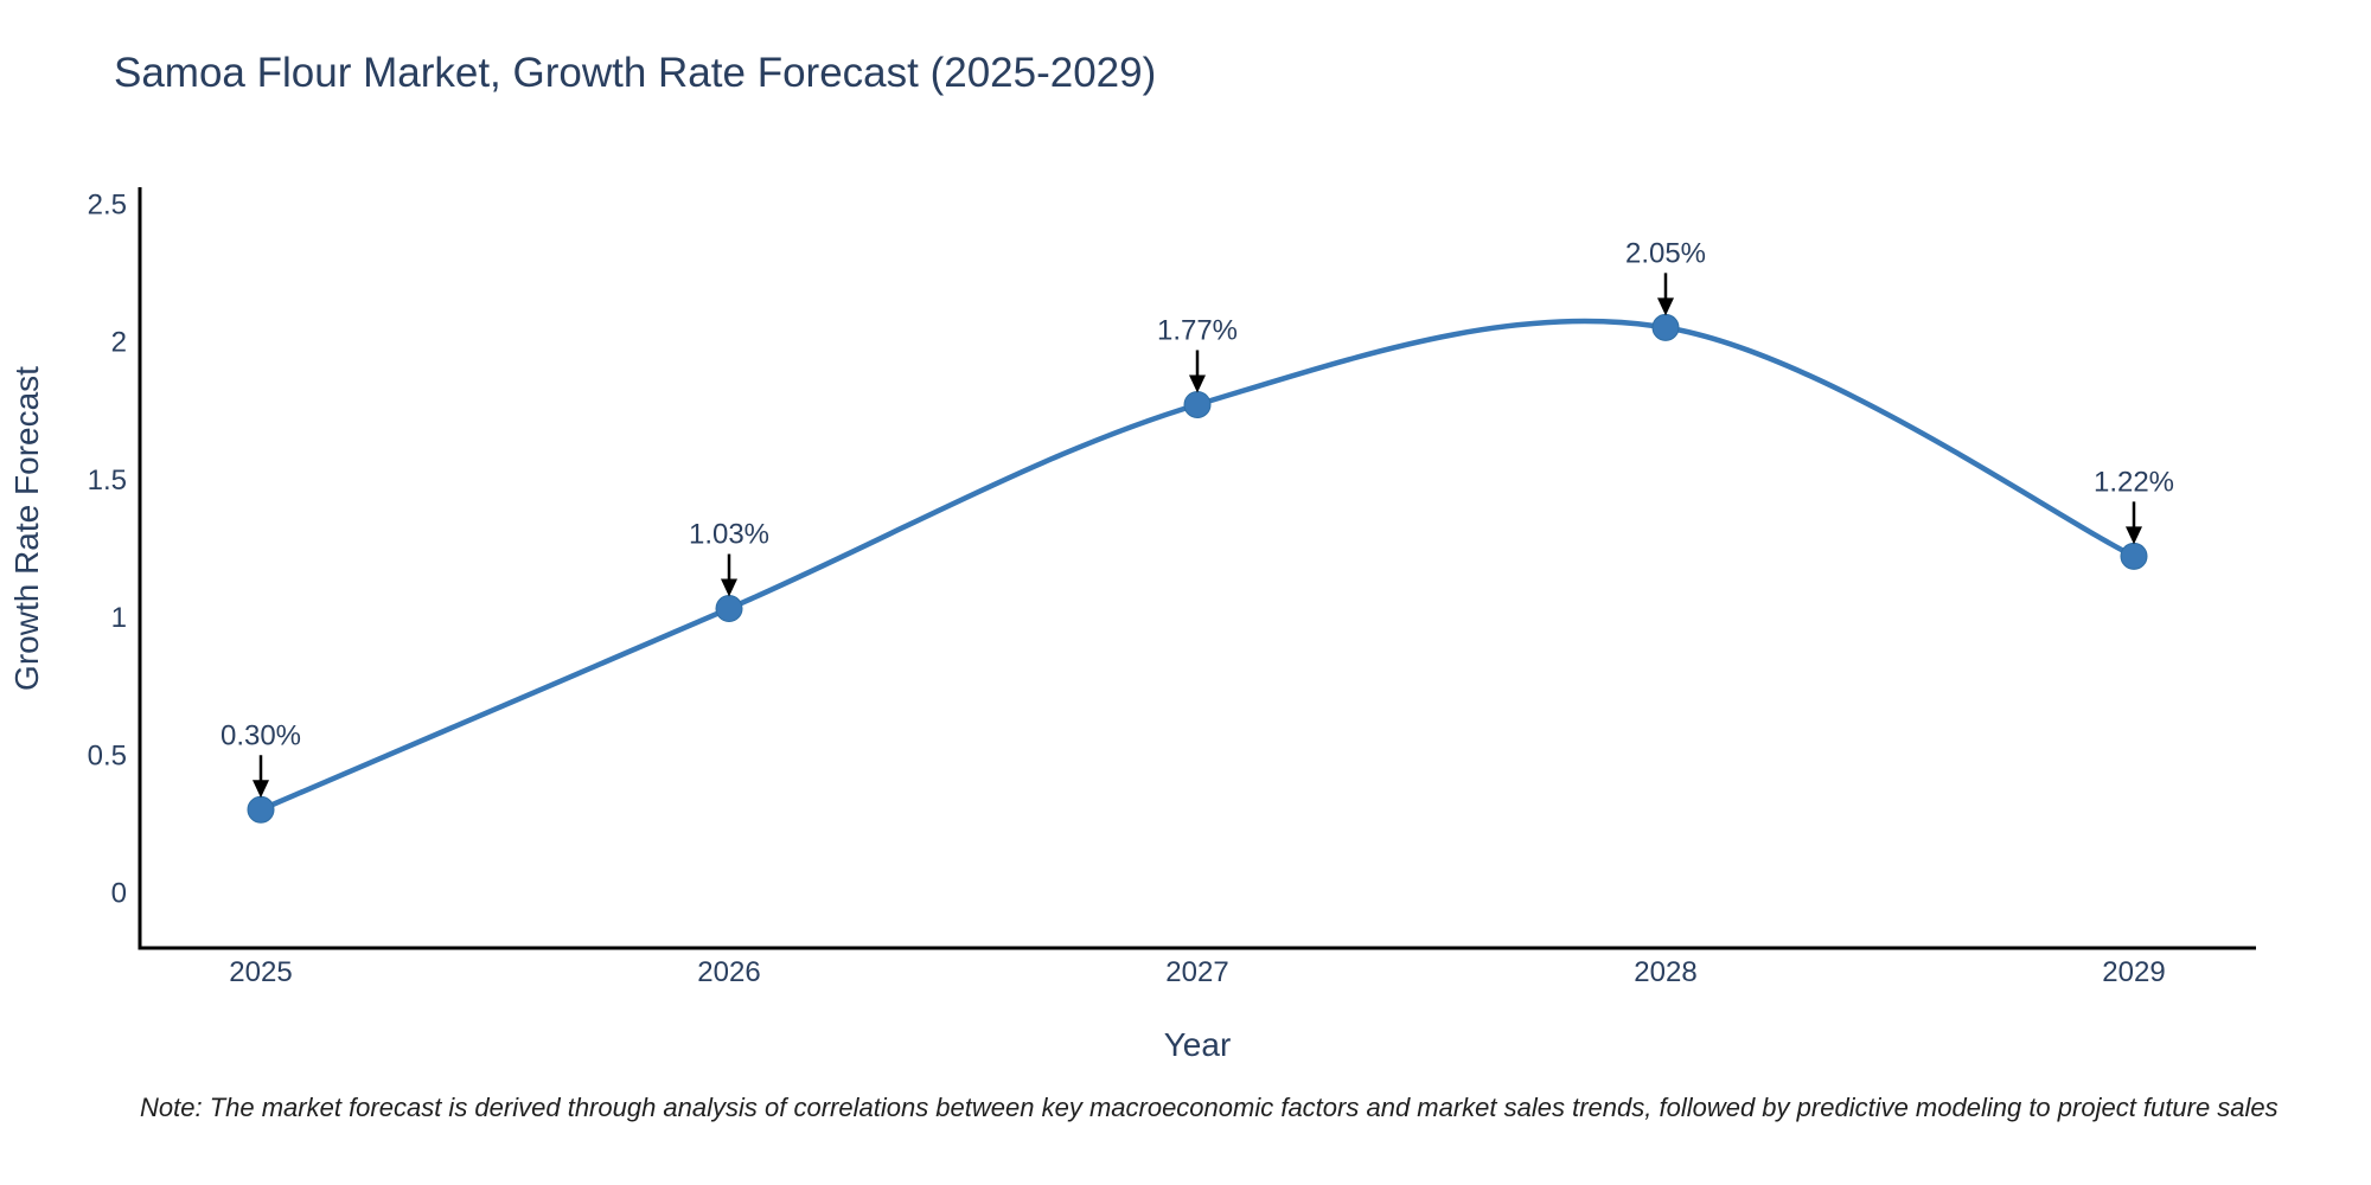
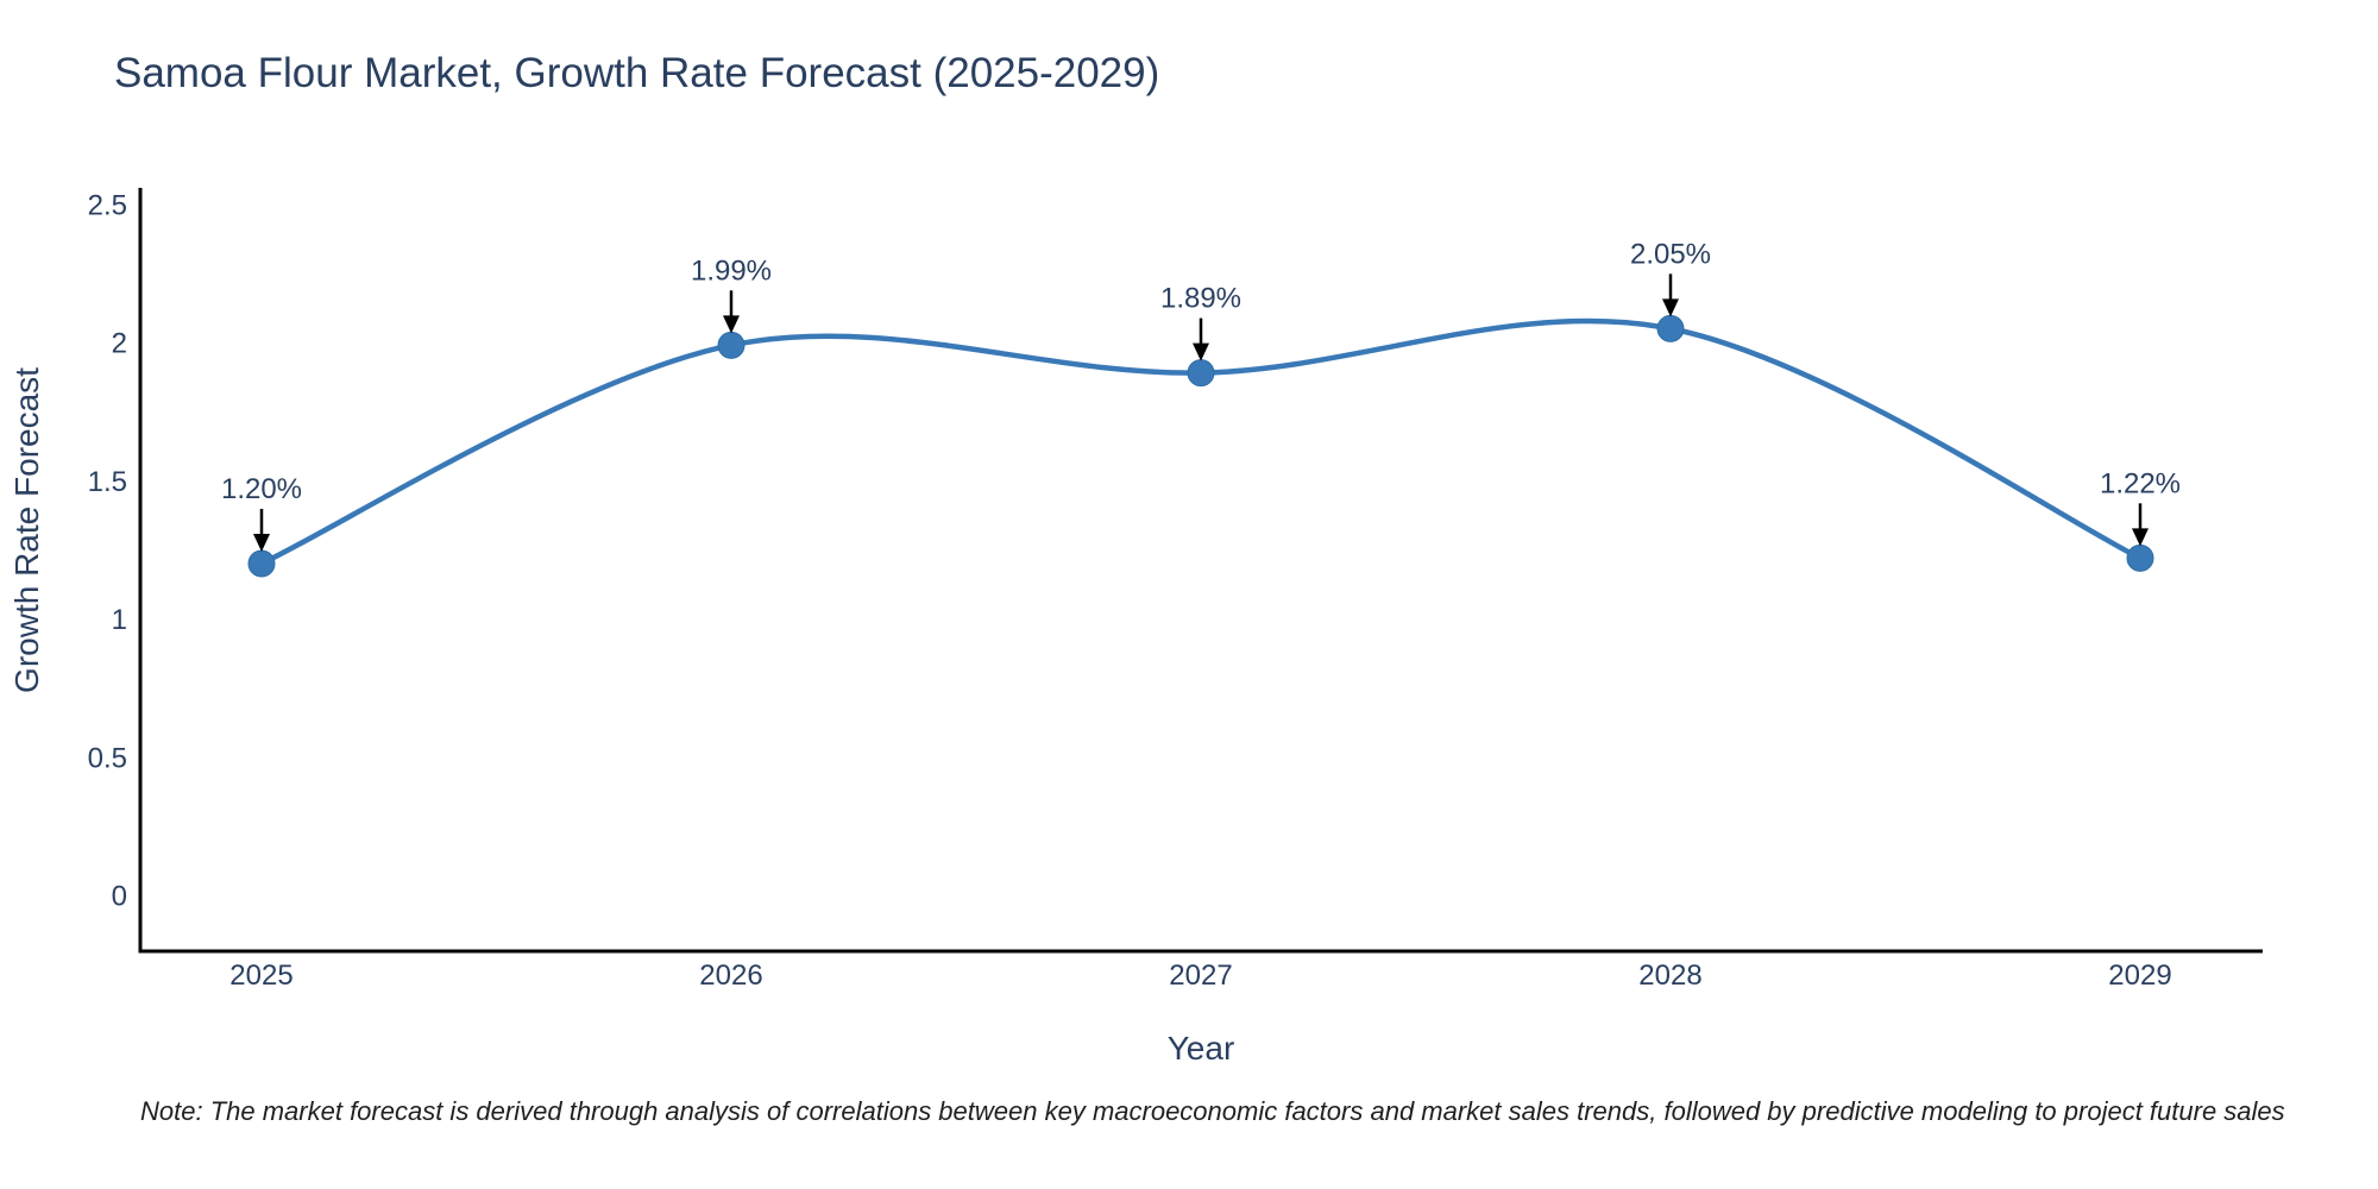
2025: 0.30% -> 1.20%
2026: 1.03% -> 1.99%
2027: 1.77% -> 1.89%
